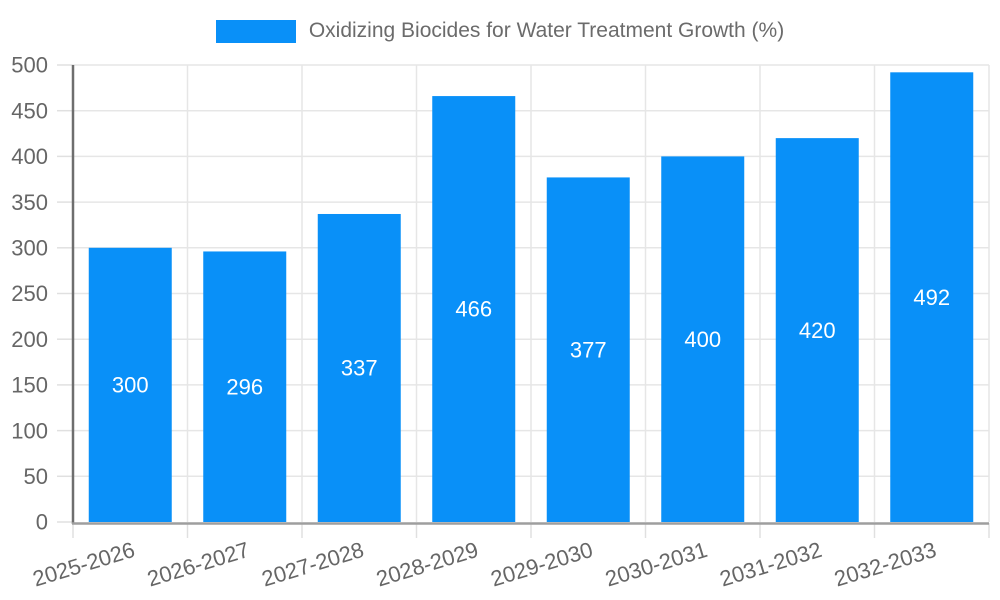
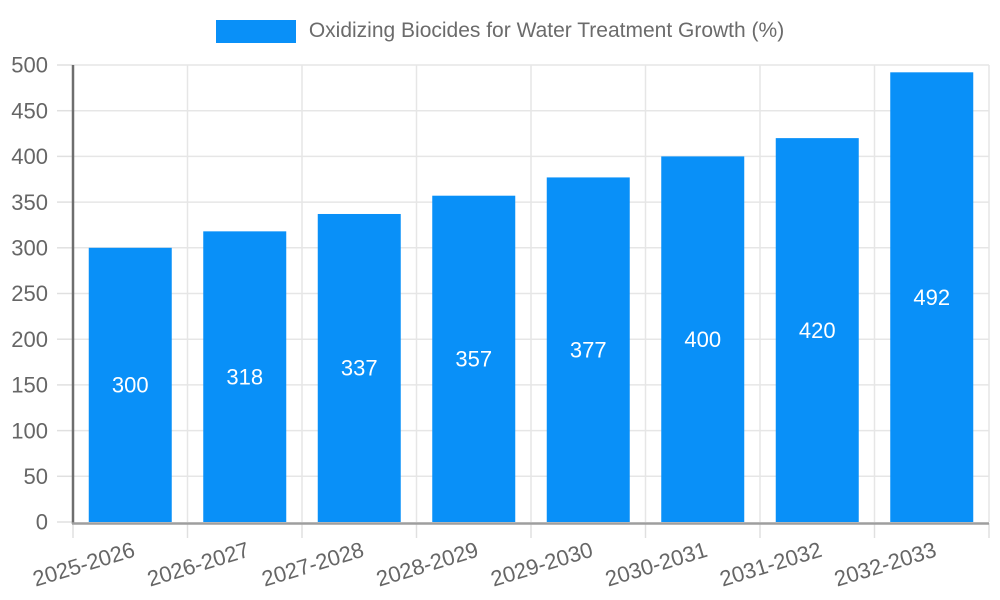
2026-2027: 296 -> 318
2028-2029: 466 -> 357
